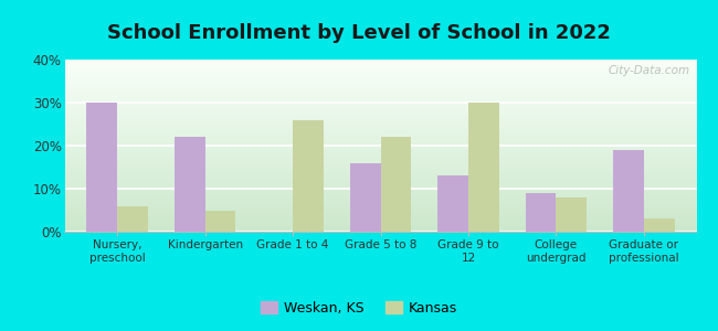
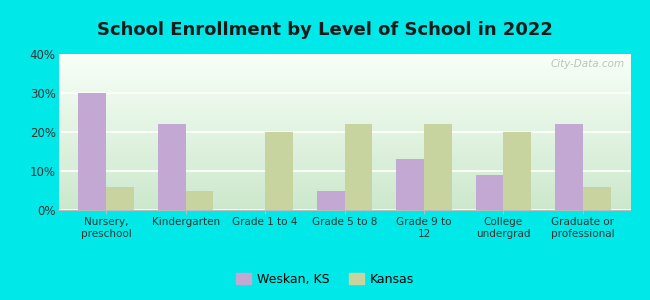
Kansas/Grade 1 to 4: 26% -> 20%
Weskan, KS/Grade 5 to 8: 16% -> 5%
Kansas/Grade 9 to 12: 30% -> 22%
Kansas/College undergrad: 8% -> 20%
Weskan, KS/Graduate or professional: 19% -> 22%
Kansas/Graduate or professional: 3% -> 6%
